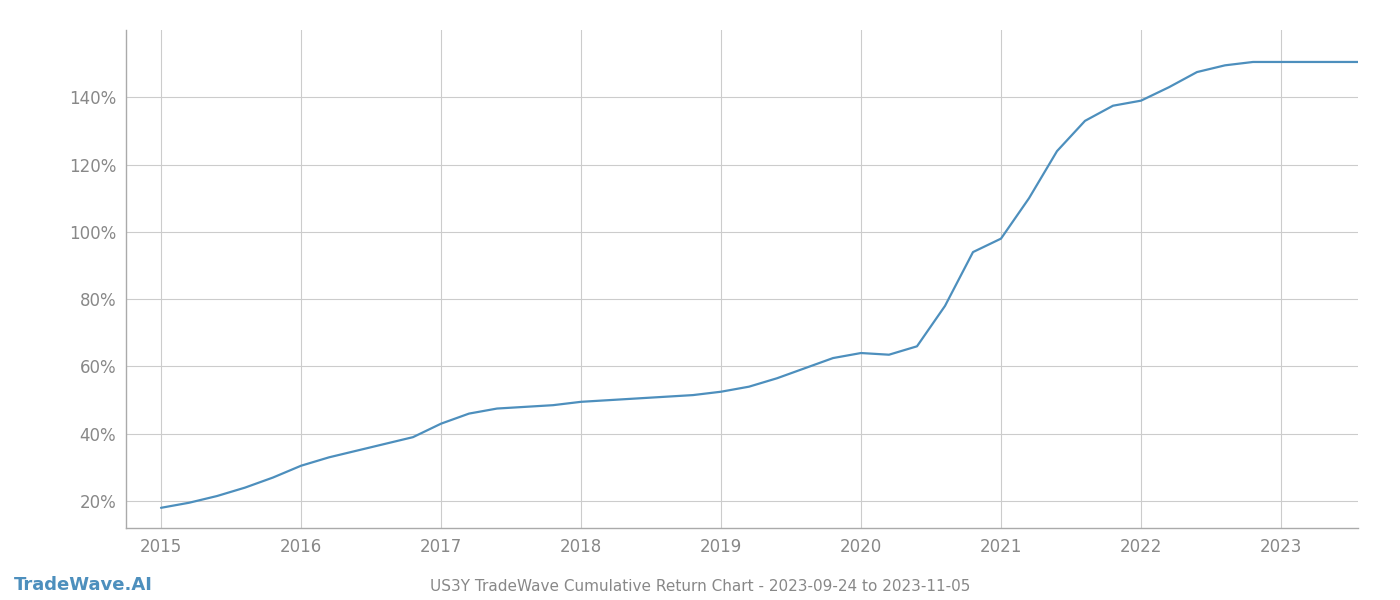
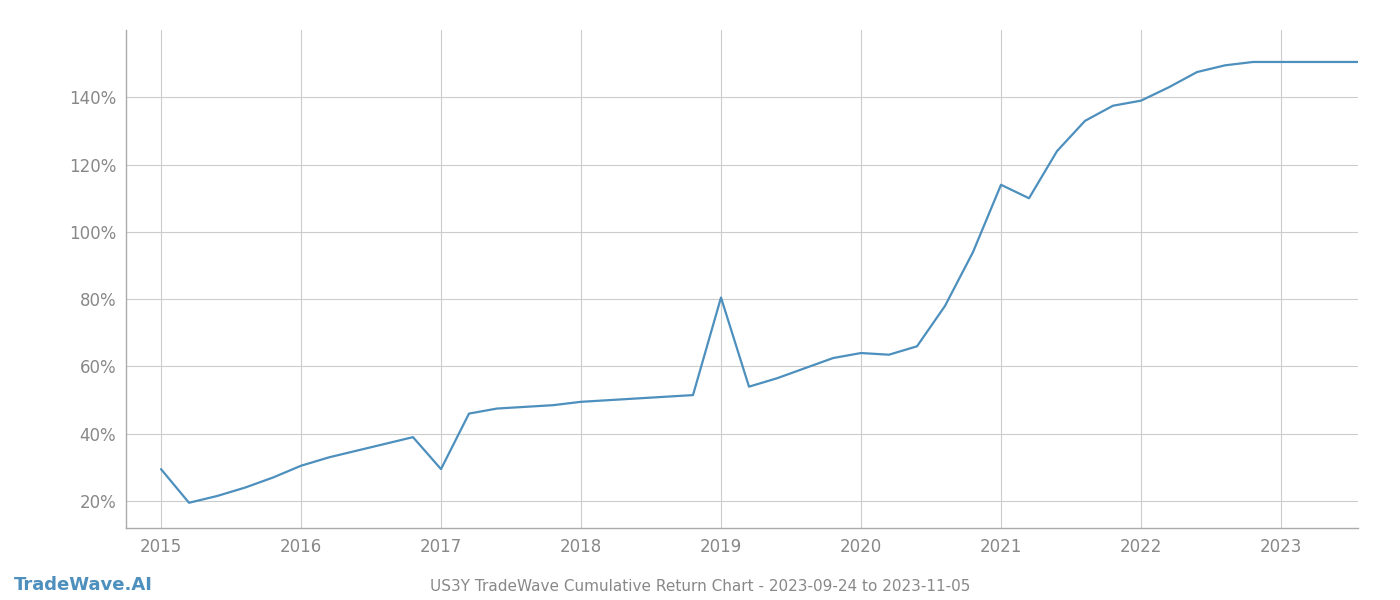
2015: 18.0% -> 29.5%
2017: 43.0% -> 29.5%
2019: 52.5% -> 80.5%
2021: 98.0% -> 114.0%
